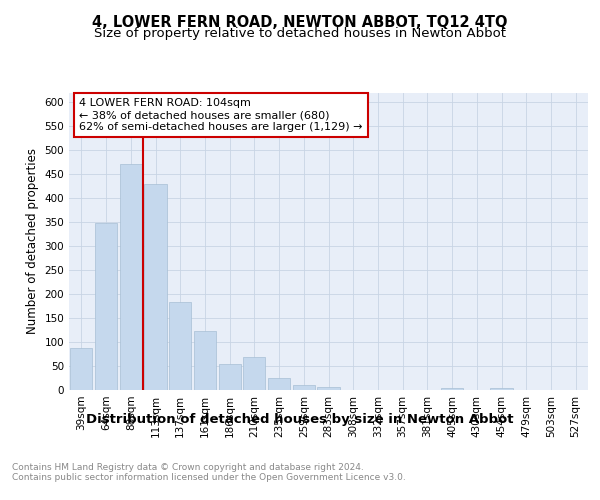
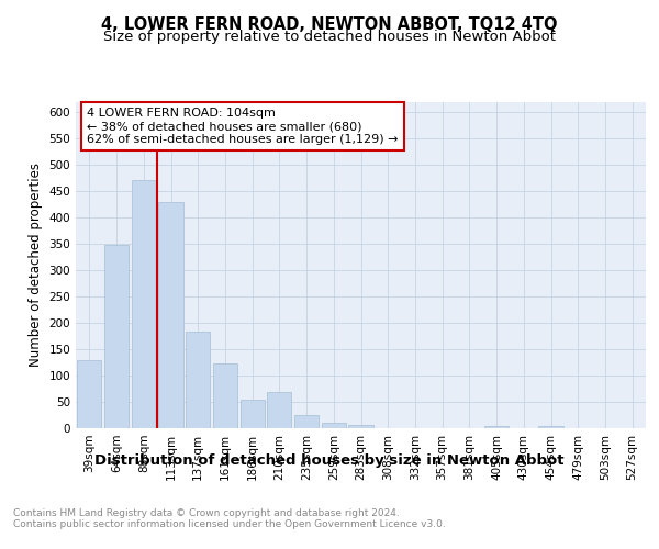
39sqm: 88 -> 130
